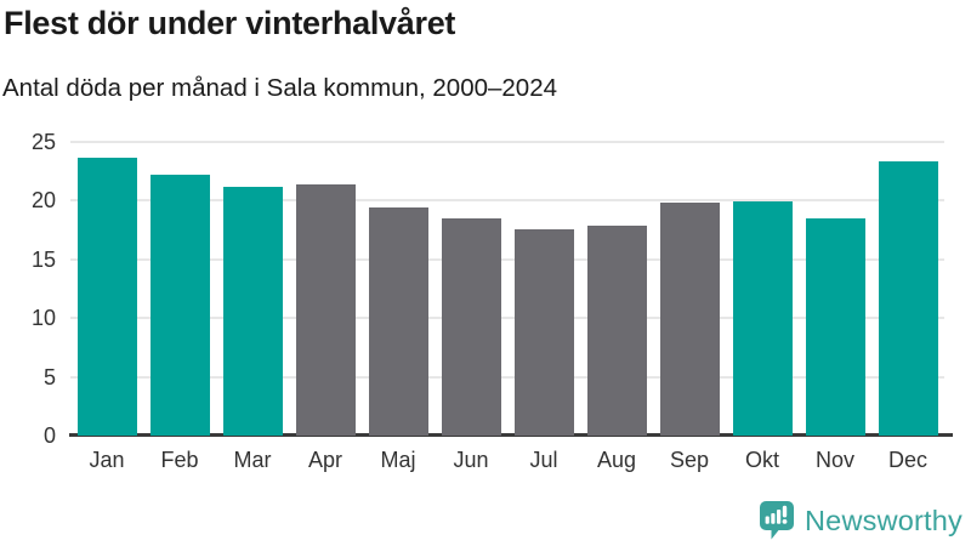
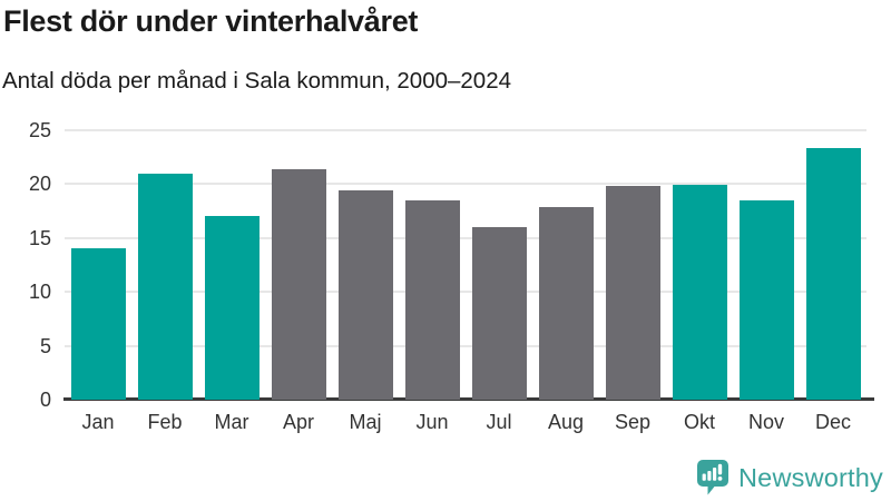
Jan: 24 -> 14
Feb: 22 -> 21
Mar: 21 -> 17
Jul: 18 -> 16
